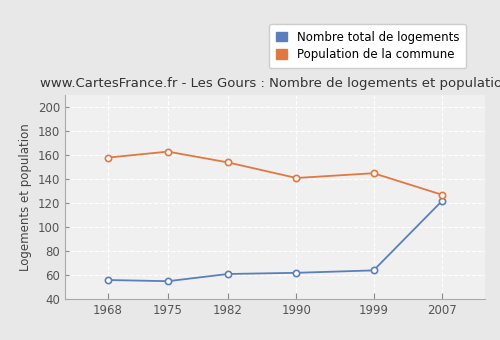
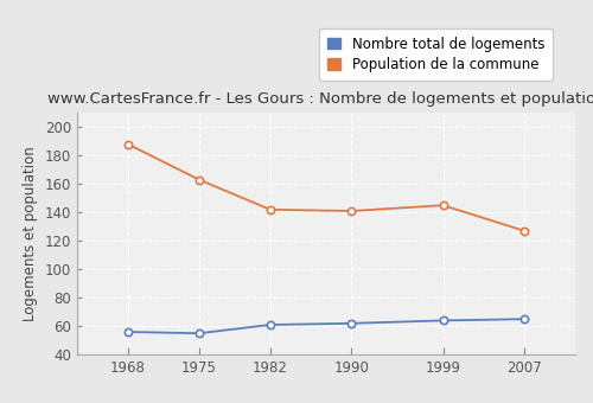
Population de la commune/1968: 158 -> 188
Population de la commune/1982: 154 -> 142
Nombre total de logements/2007: 122 -> 65
